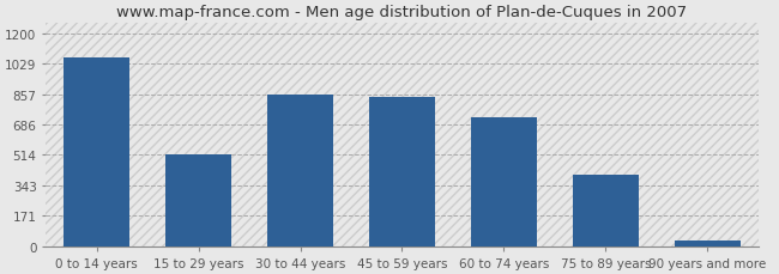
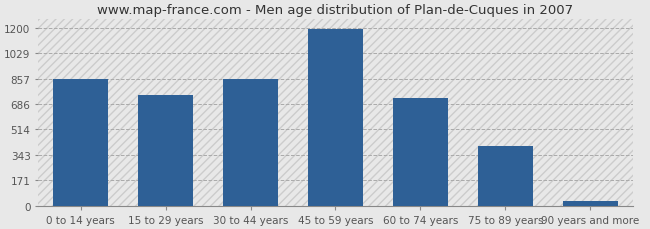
0 to 14 years: 1060 -> 860
15 to 29 years: 520 -> 740
45 to 59 years: 840 -> 1190
